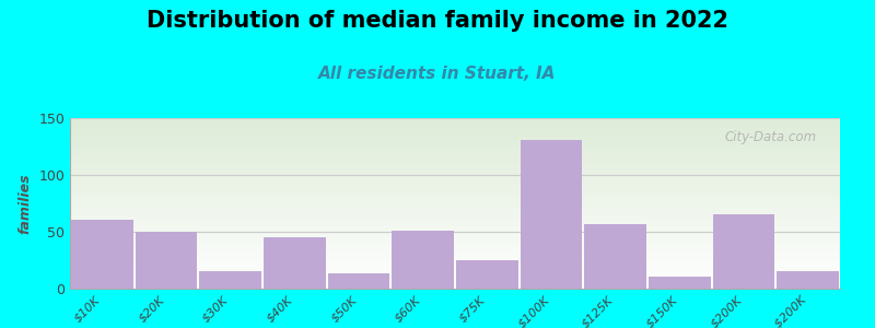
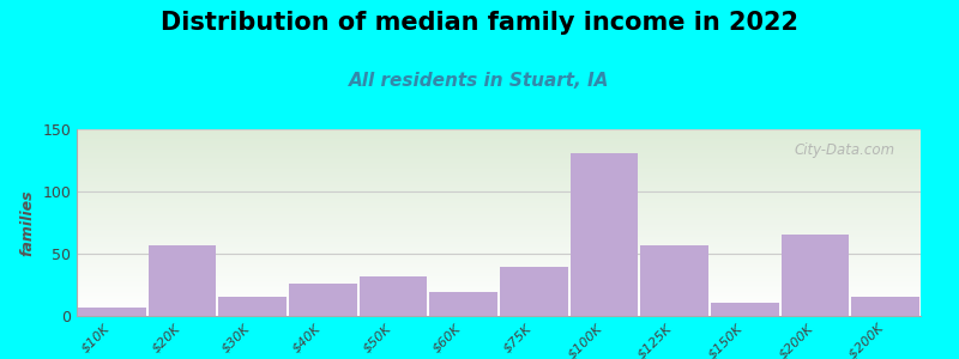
$10K: 61 -> 7
$20K: 50 -> 57
$40K: 45 -> 26
$50K: 13 -> 32
$60K: 51 -> 19
$75K: 25 -> 39
